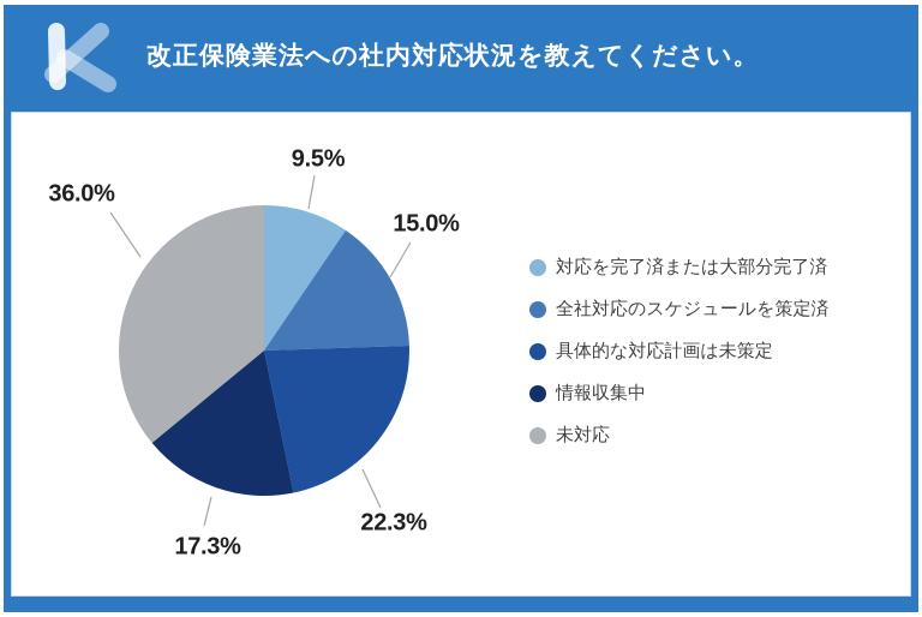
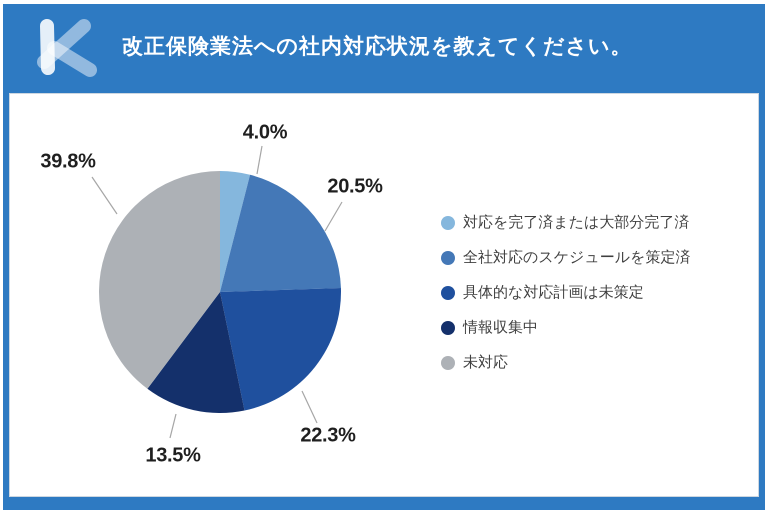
対応を完了済または大部分完了済: 9.5% -> 4.0%
全社対応のスケジュールを策定済: 15.0% -> 20.5%
情報収集中: 17.3% -> 13.5%
未対応: 36.0% -> 39.8%
